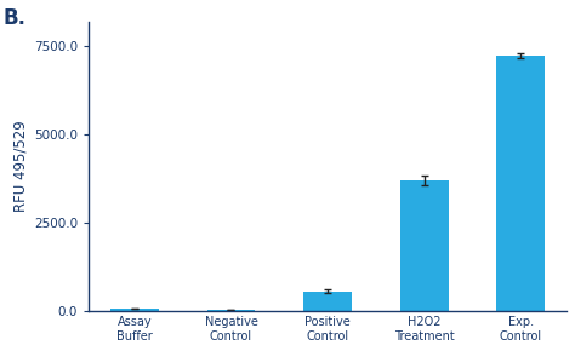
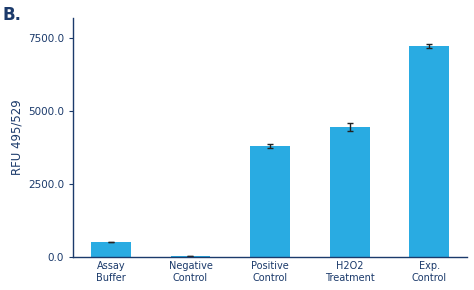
Assay Buffer: 50 -> 500
Positive Control: 550 -> 3800
H2O2 Treatment: 3700 -> 4450
